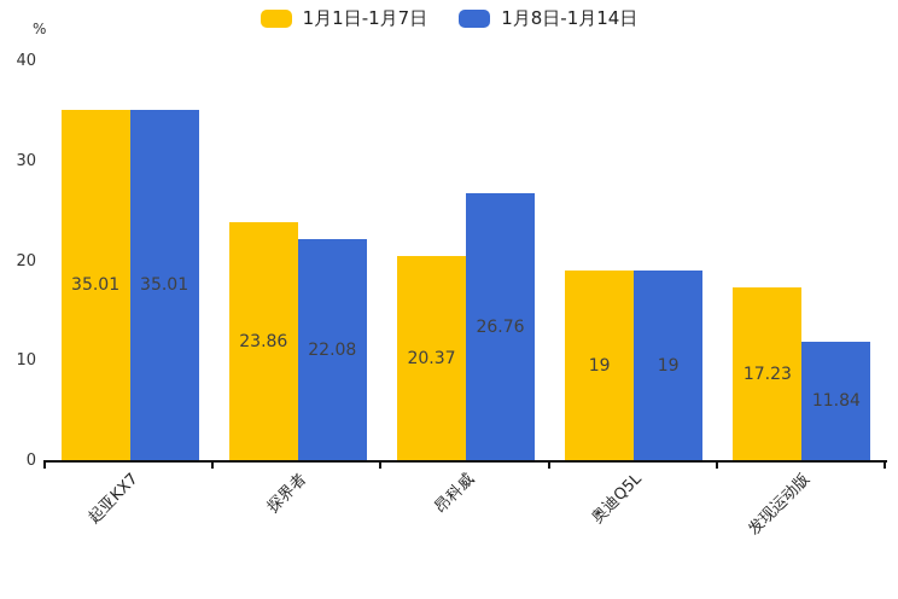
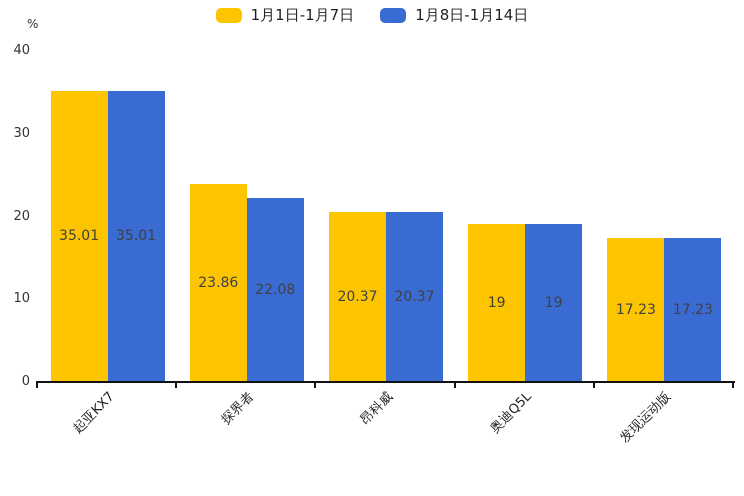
1月8日-1月14日/昂科威: 26.76 -> 20.37
1月8日-1月14日/发现运动版: 11.84 -> 17.23
